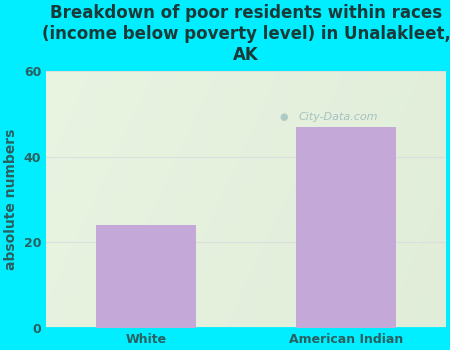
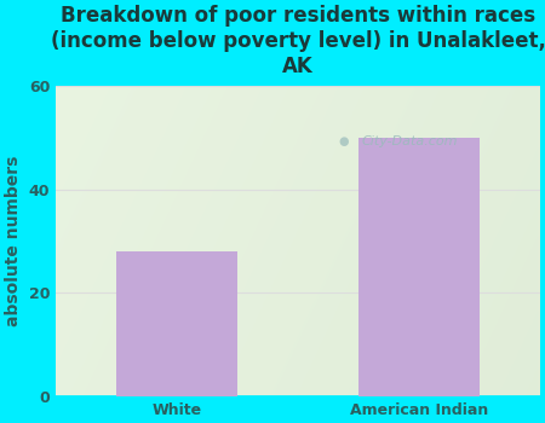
White: 24 -> 28
American Indian: 47 -> 50
